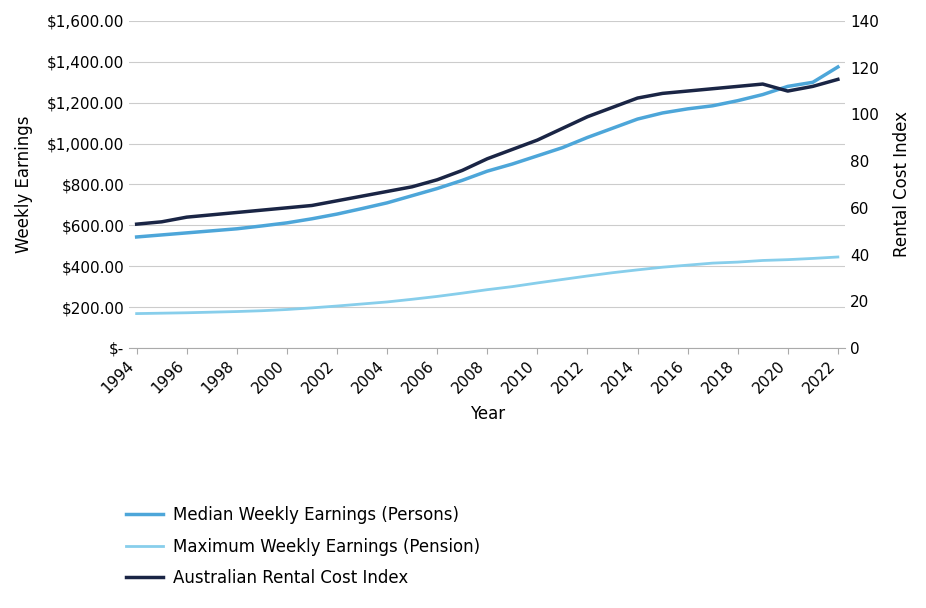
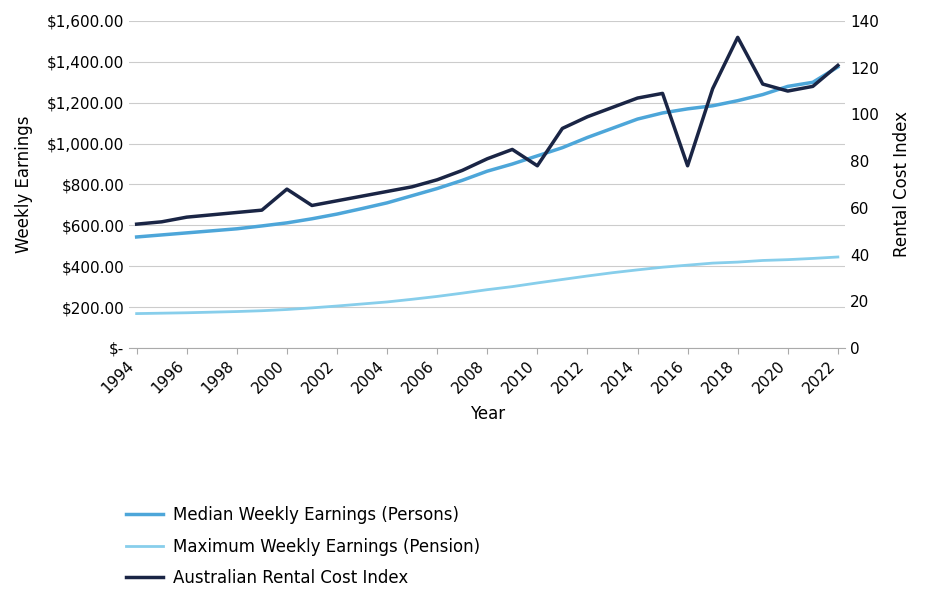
Australian Rental Cost Index/2000: 60 -> 68
Australian Rental Cost Index/2010: 89 -> 78
Australian Rental Cost Index/2016: 110 -> 78
Australian Rental Cost Index/2018: 112 -> 133
Australian Rental Cost Index/2022: 115 -> 121
